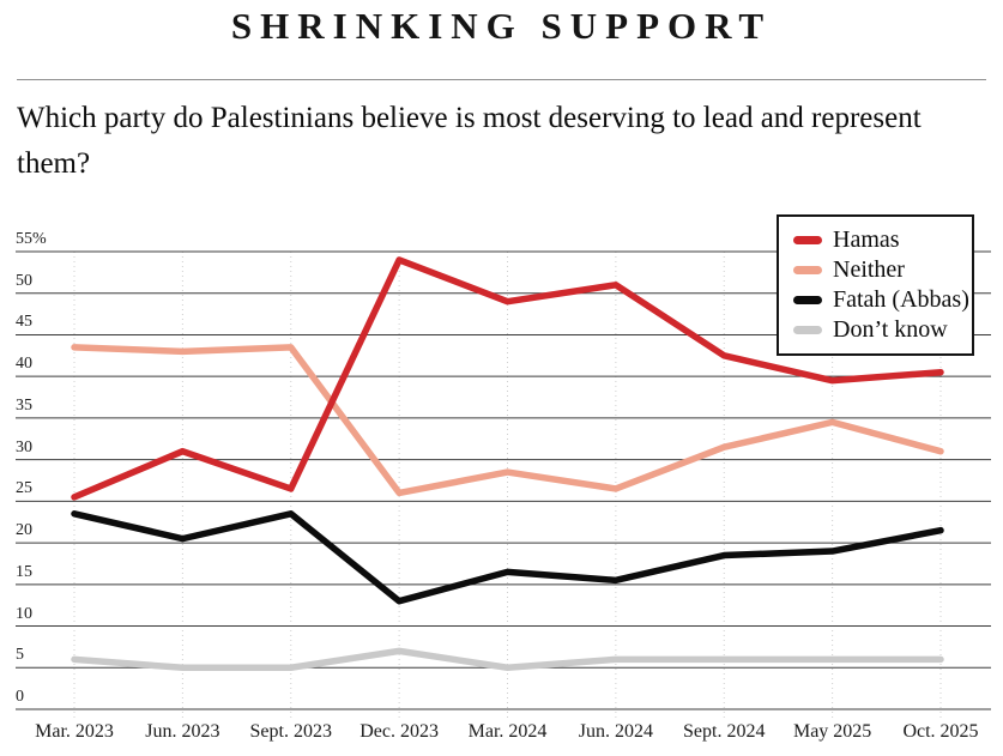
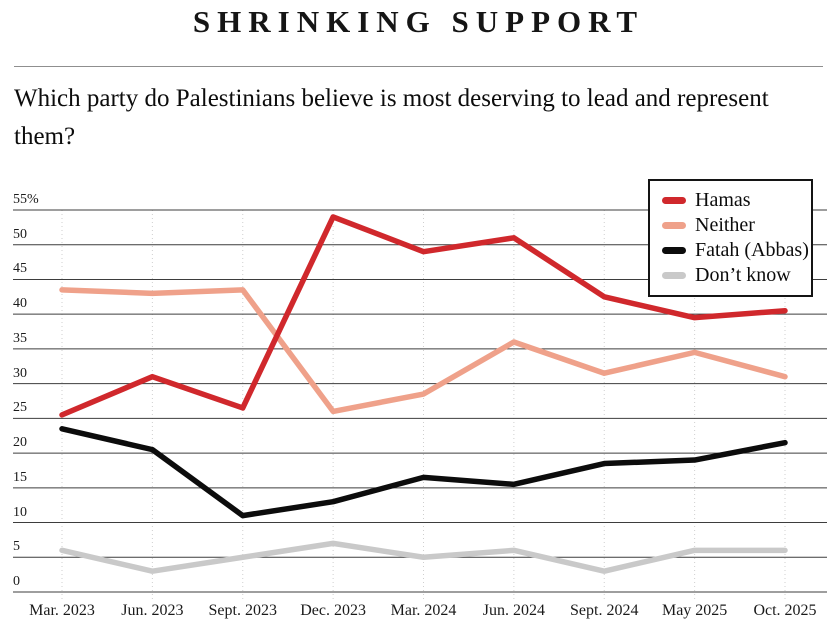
Don’t know/Jun. 2023: 5% -> 3%
Fatah (Abbas)/Sept. 2023: 24% -> 11%
Neither/Jun. 2024: 26% -> 36%
Don’t know/Sept. 2024: 6% -> 3%
